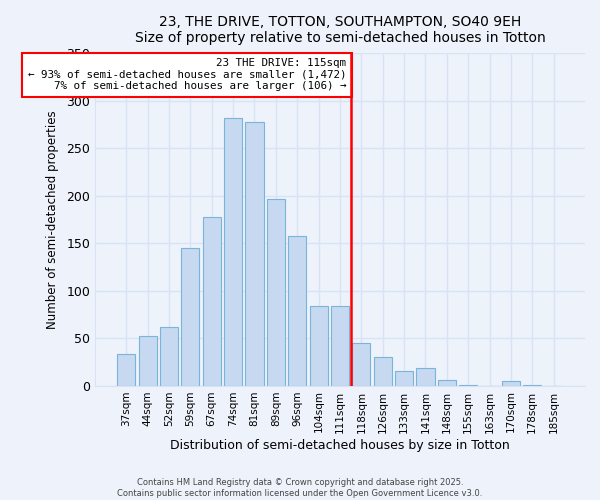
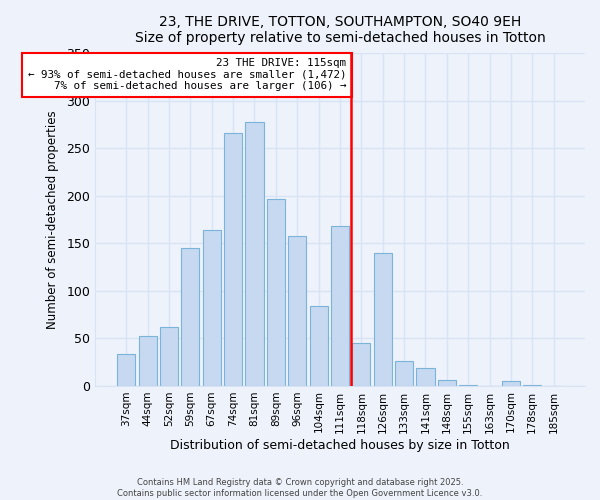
67sqm: 178 -> 164
74sqm: 282 -> 266
111sqm: 84 -> 168
126sqm: 30 -> 140
133sqm: 15 -> 26
